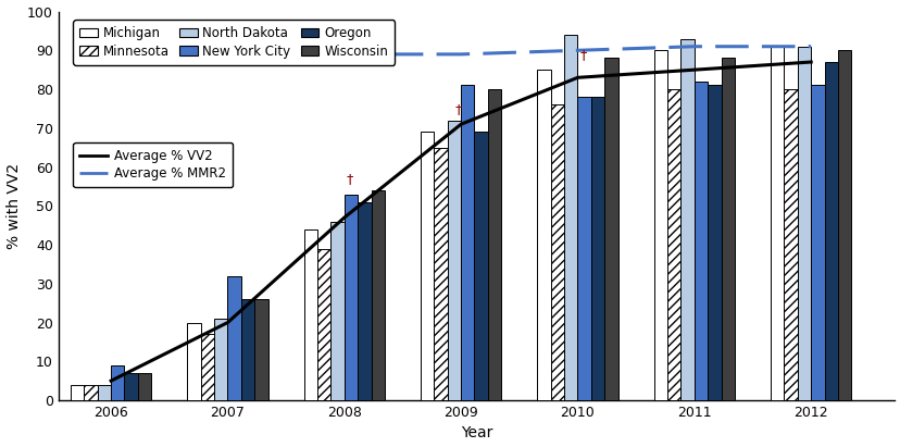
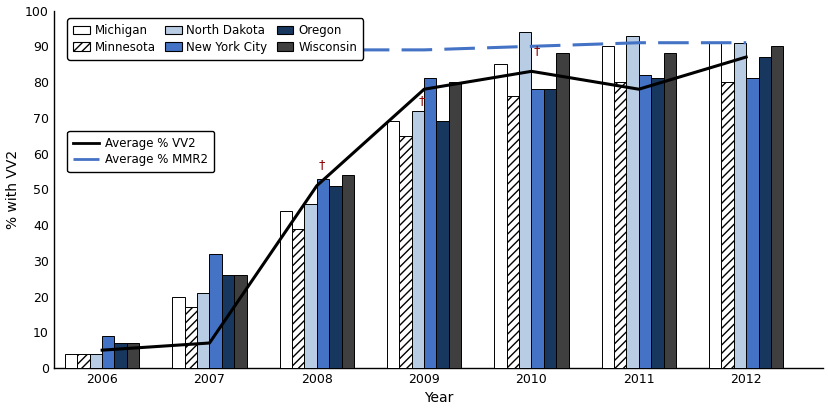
Average % VV2/2007: 20 -> 7
Average % VV2/2008: 47 -> 51
Average % VV2/2009: 71 -> 78
Average % VV2/2011: 85 -> 78
